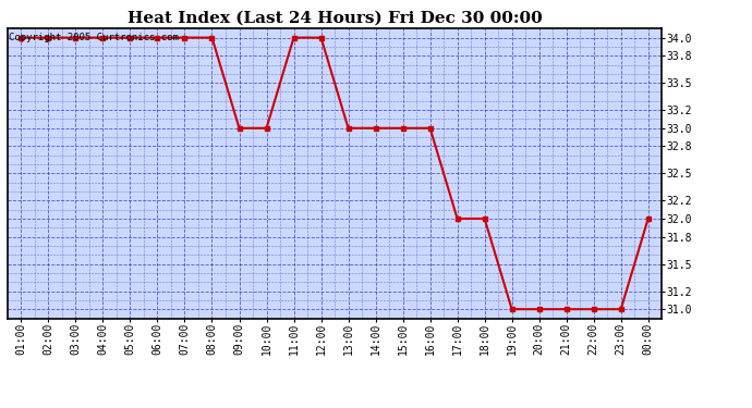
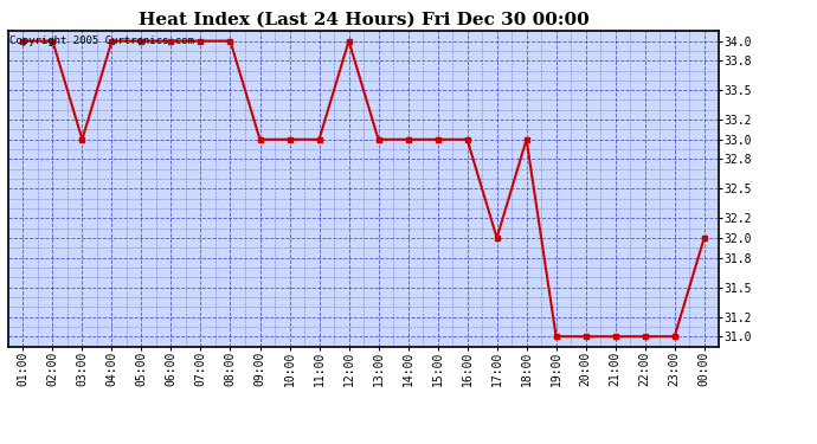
03:00: 34 -> 33
11:00: 34 -> 33
18:00: 32 -> 33
